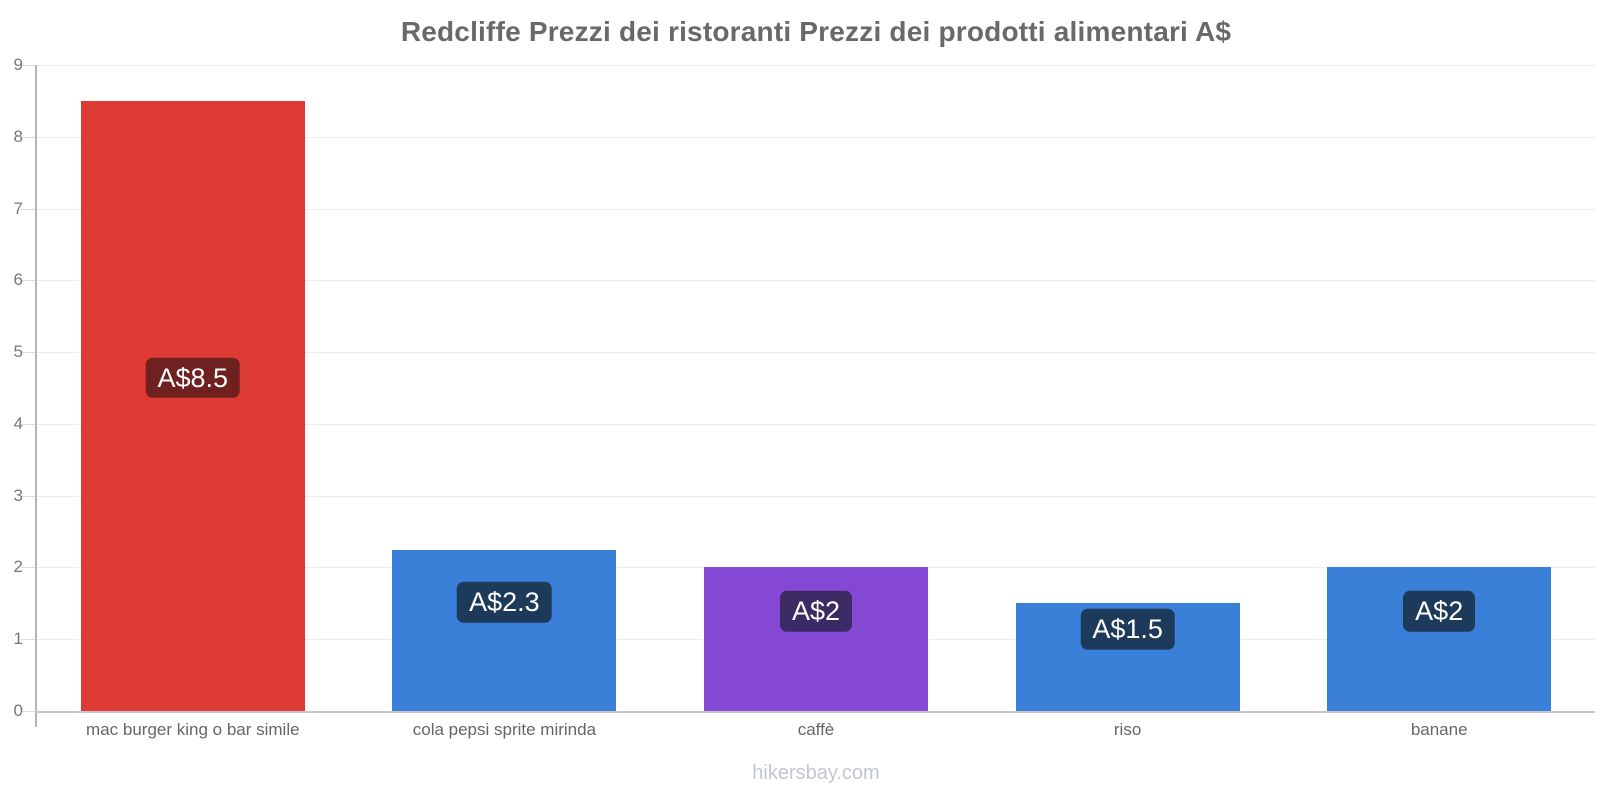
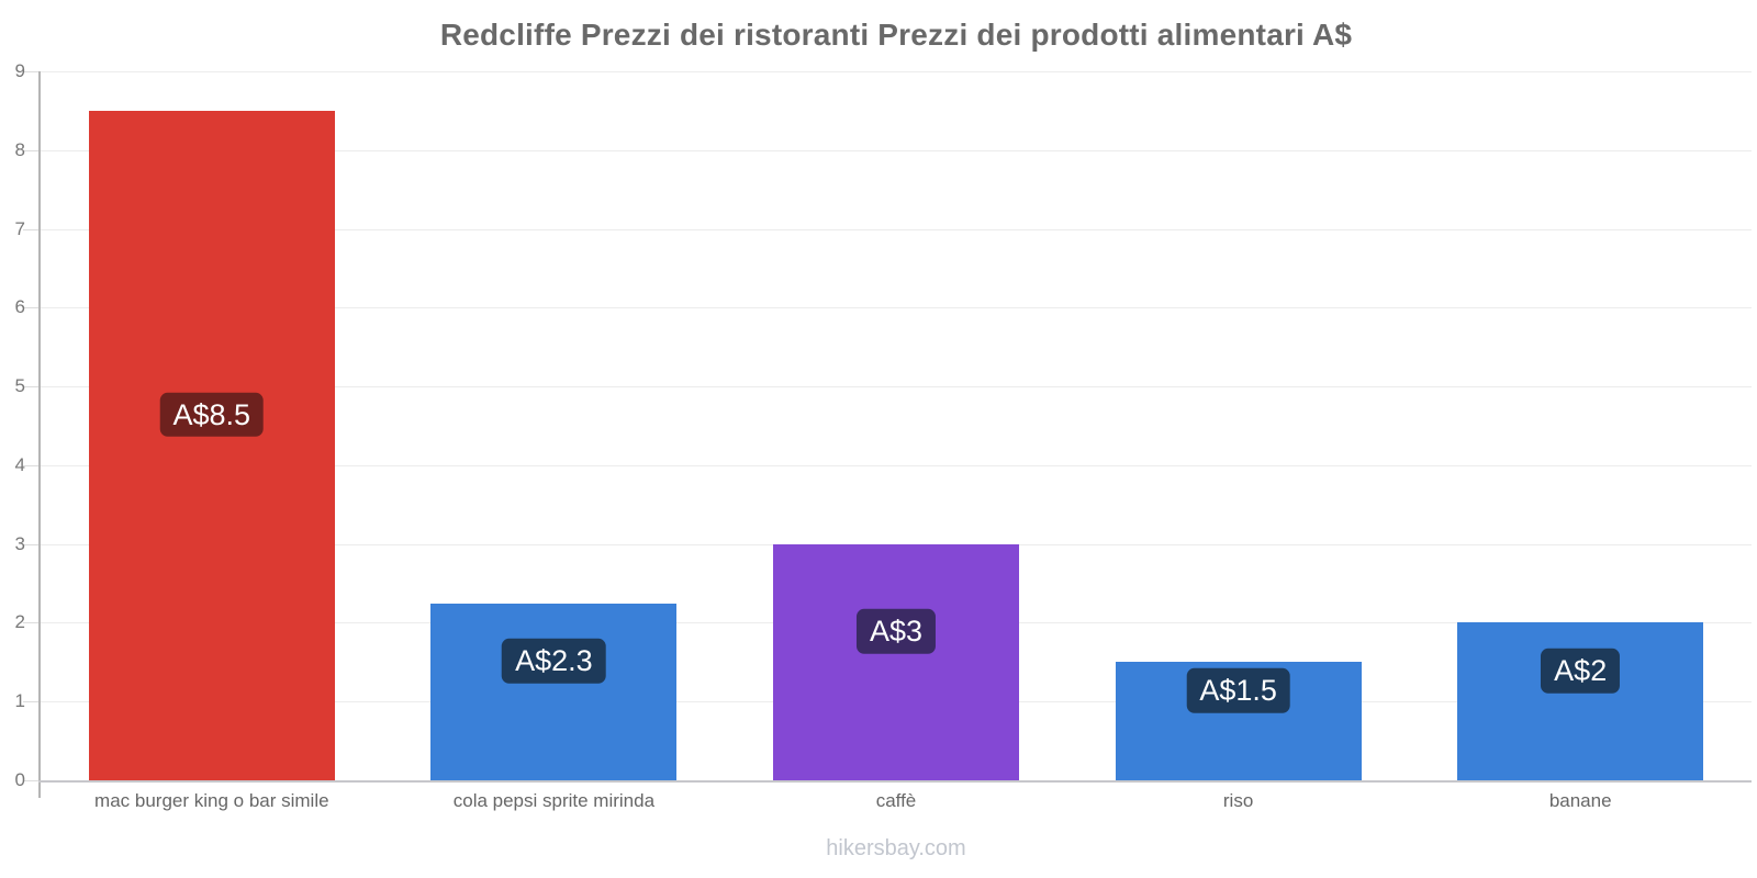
caffè: 2 -> 3
